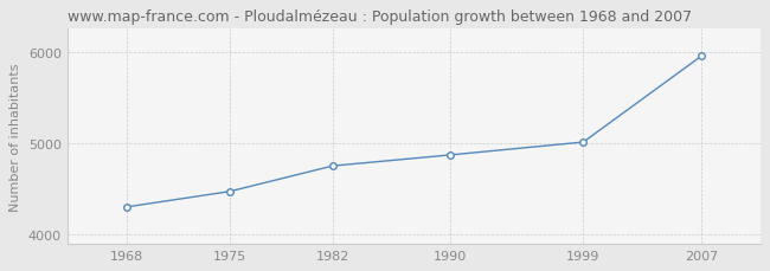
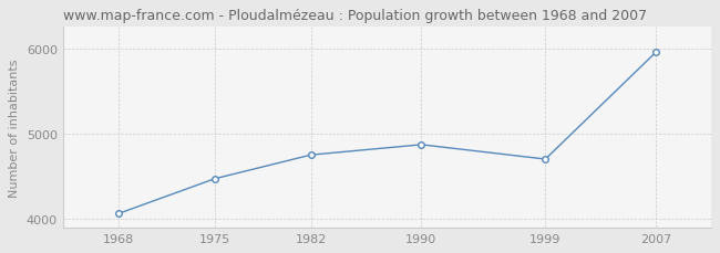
1968: 4300 -> 4060
1999: 5010 -> 4700
